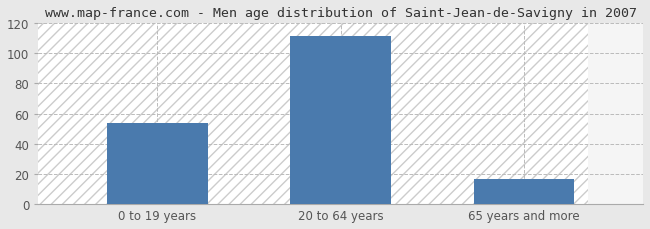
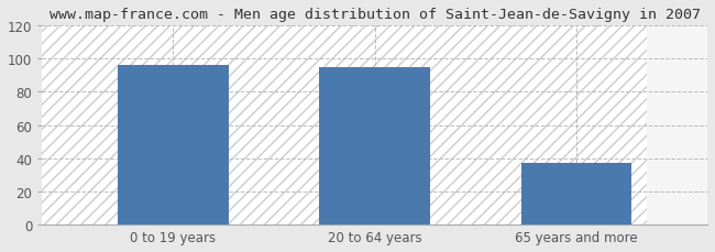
0 to 19 years: 54 -> 96
20 to 64 years: 111 -> 95
65 years and more: 17 -> 37
